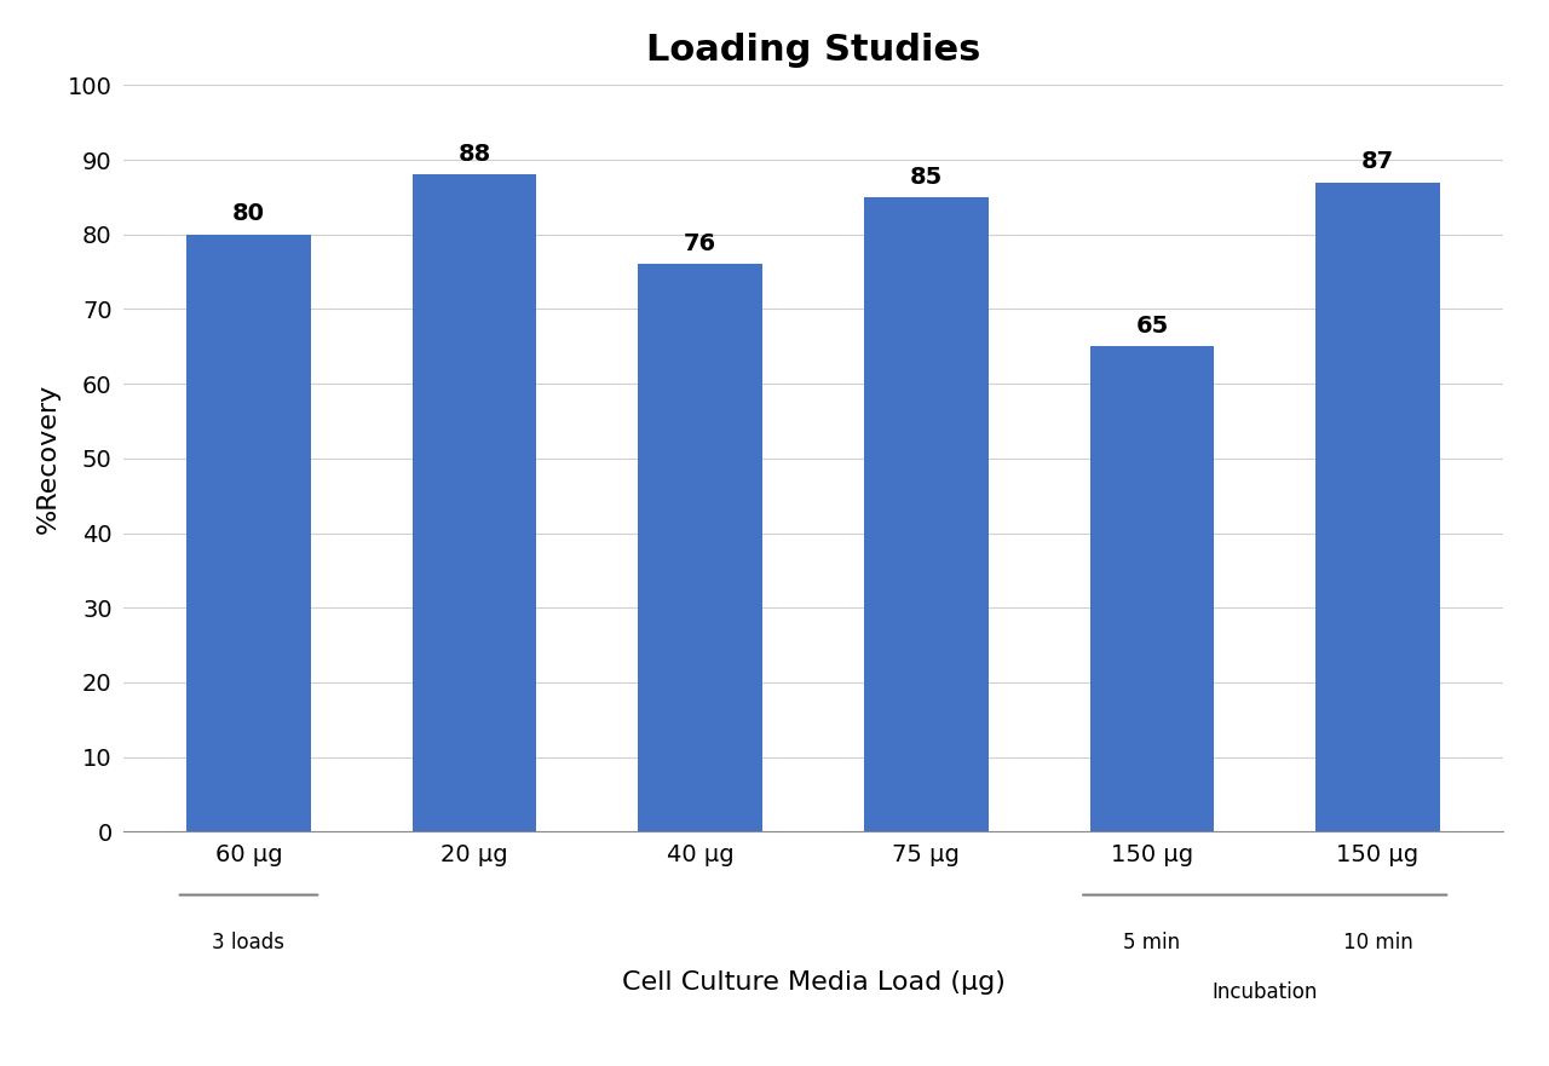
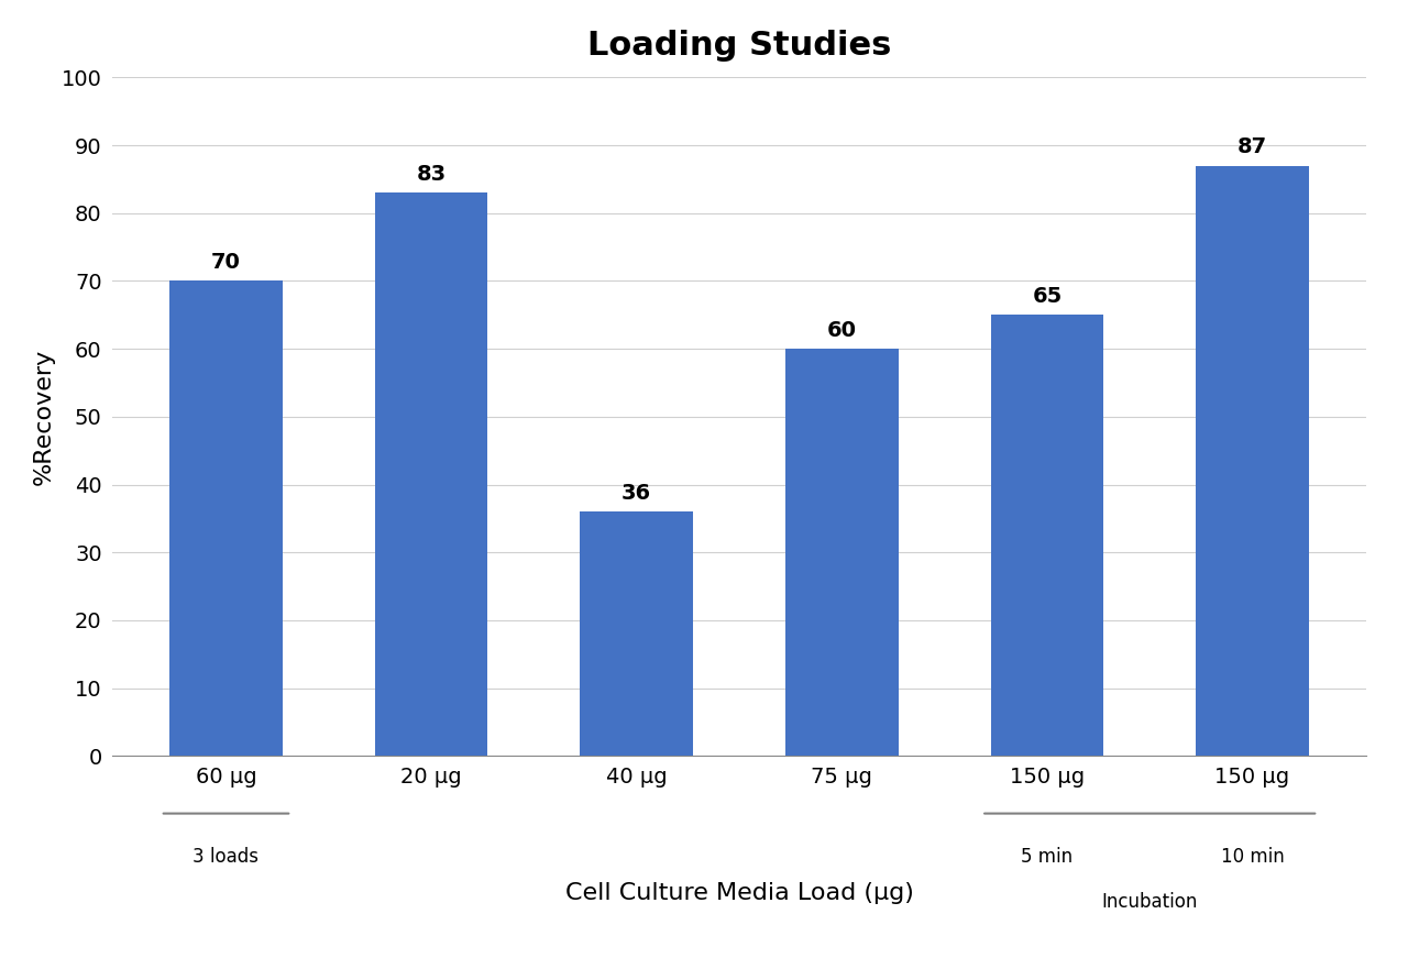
60 μg: 80 -> 70
20 μg: 88 -> 83
40 μg: 76 -> 36
75 μg: 85 -> 60
